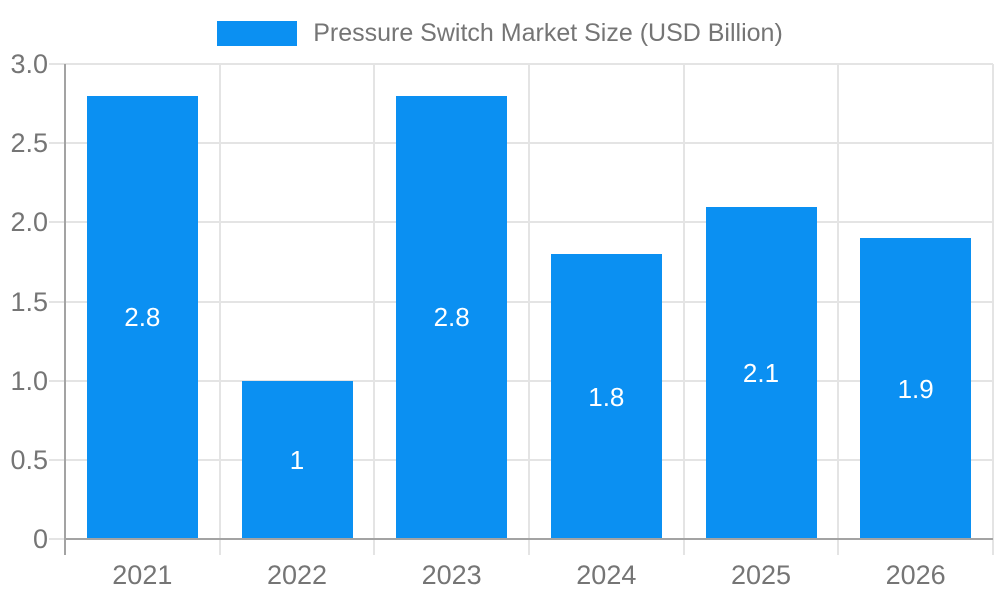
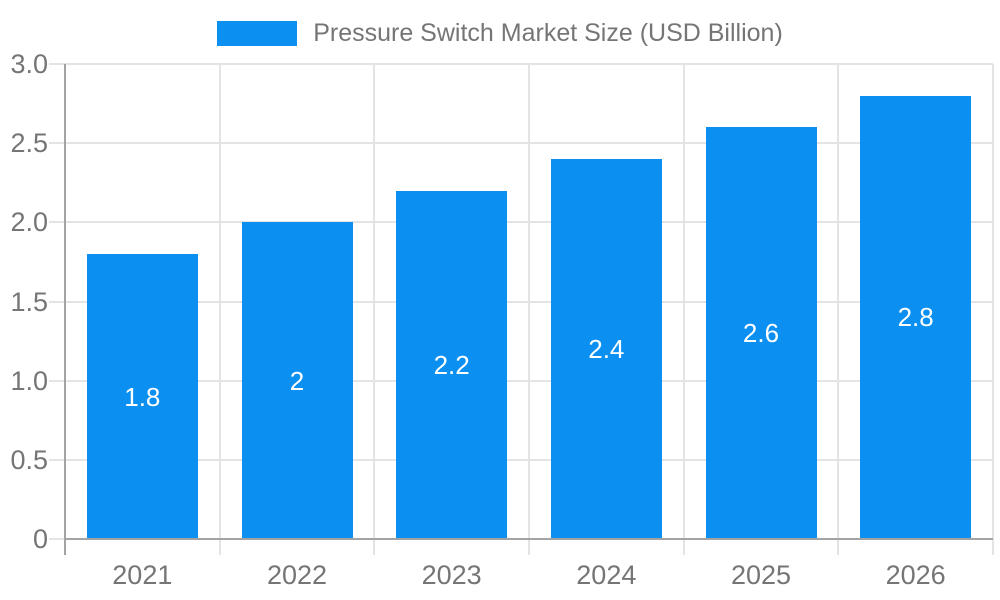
2021: 2.8 -> 1.8
2022: 1 -> 2
2023: 2.8 -> 2.2
2024: 1.8 -> 2.4
2025: 2.1 -> 2.6
2026: 1.9 -> 2.8
